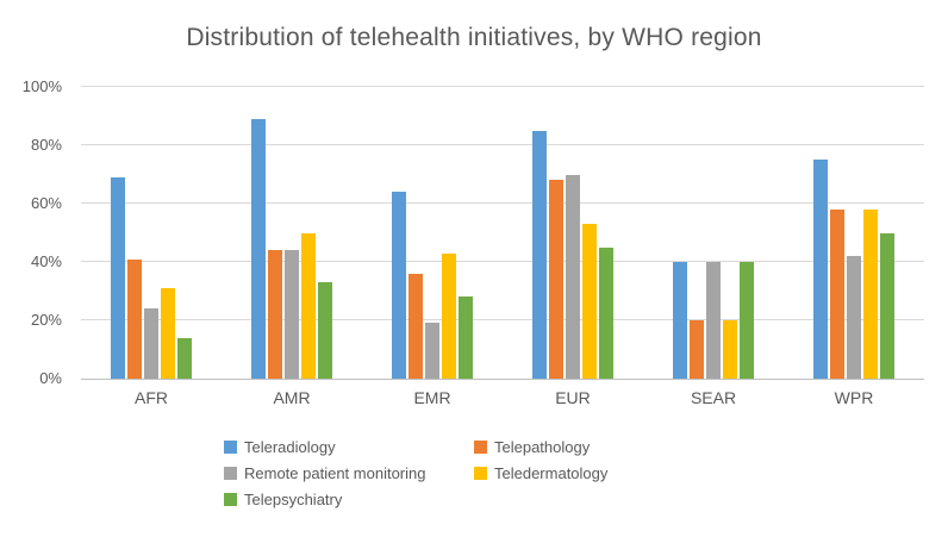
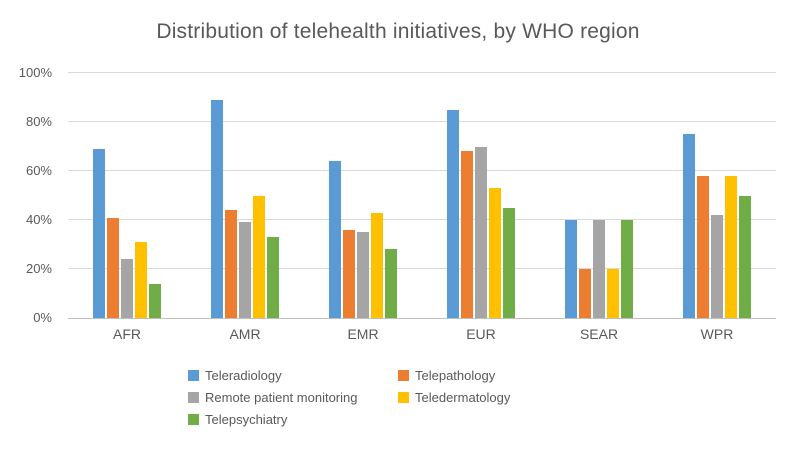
Remote patient monitoring/AMR: 44% -> 39%
Remote patient monitoring/EMR: 19% -> 35%
